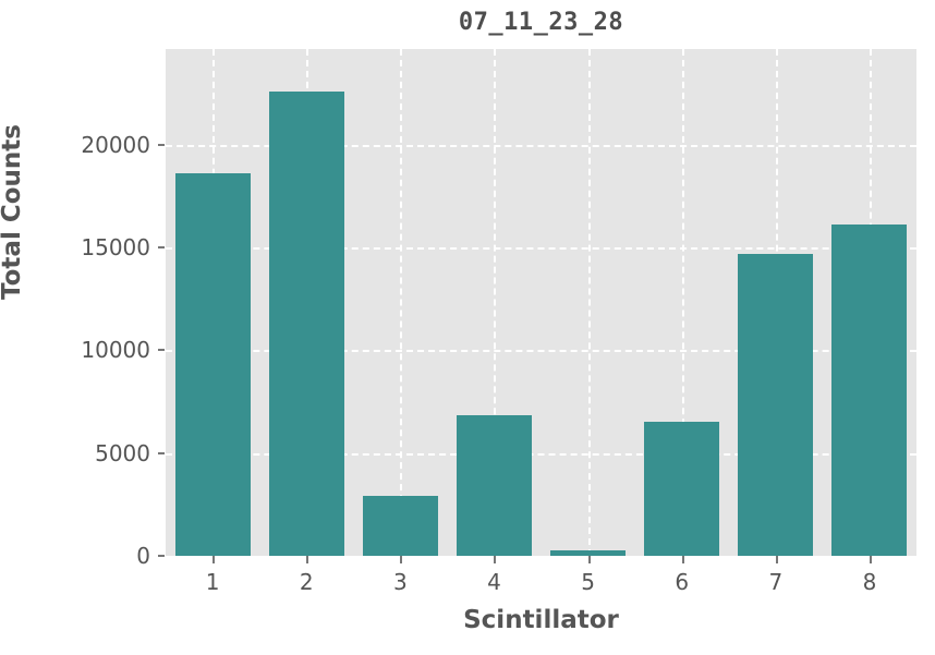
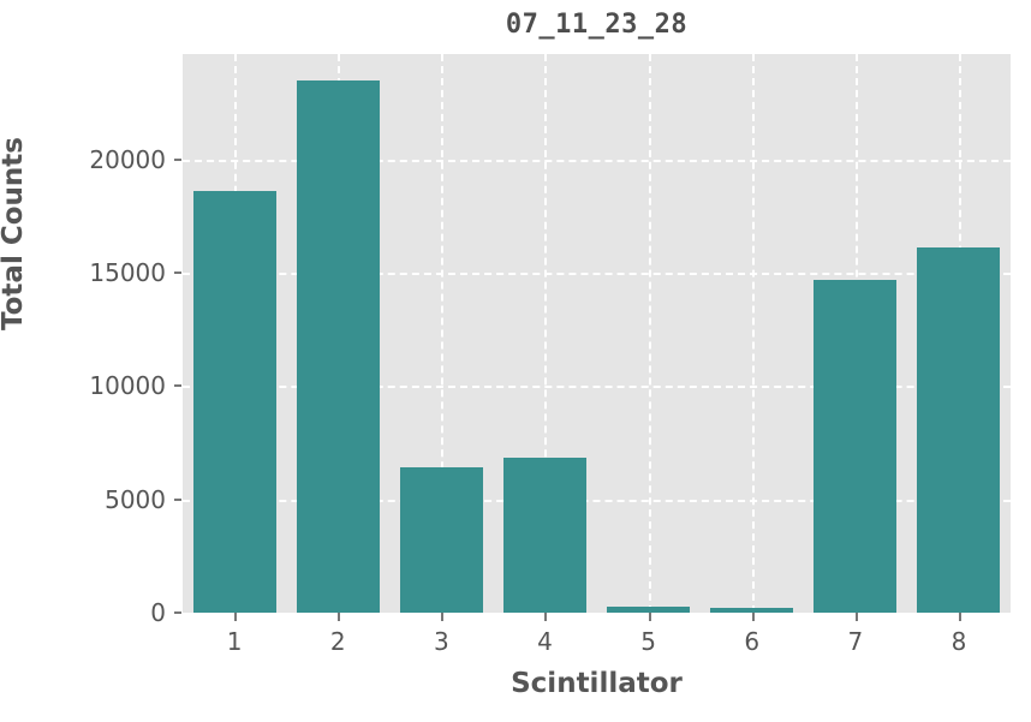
2: 22600 -> 23500
3: 2900 -> 6400
6: 6500 -> 200
